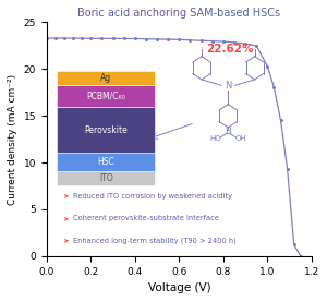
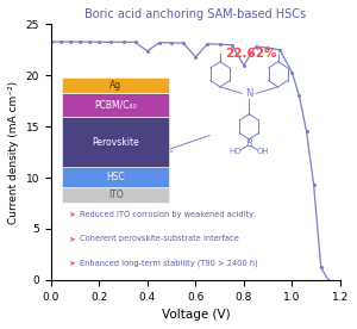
0.4: 23.2 -> 22.4
0.6: 23.1 -> 21.8
0.8: 22.9 -> 21.0
